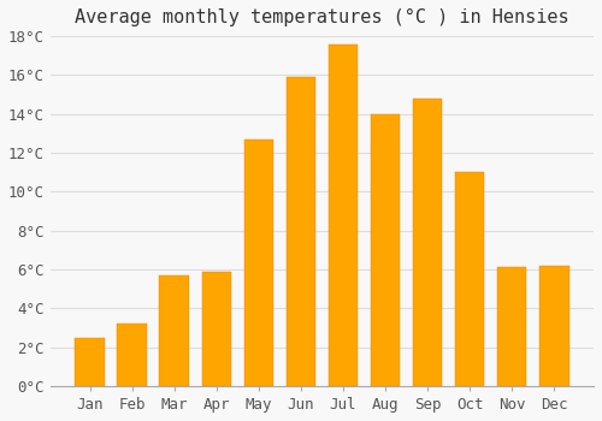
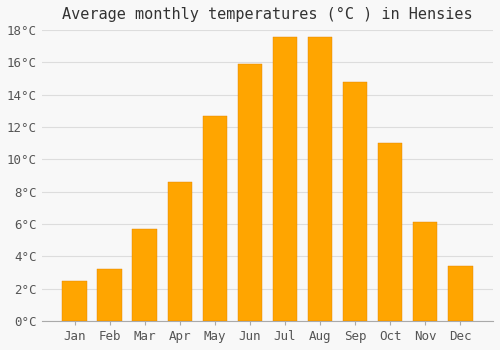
Apr: 5.9°C -> 8.6°C
Aug: 14.0°C -> 17.6°C
Dec: 6.2°C -> 3.4°C
